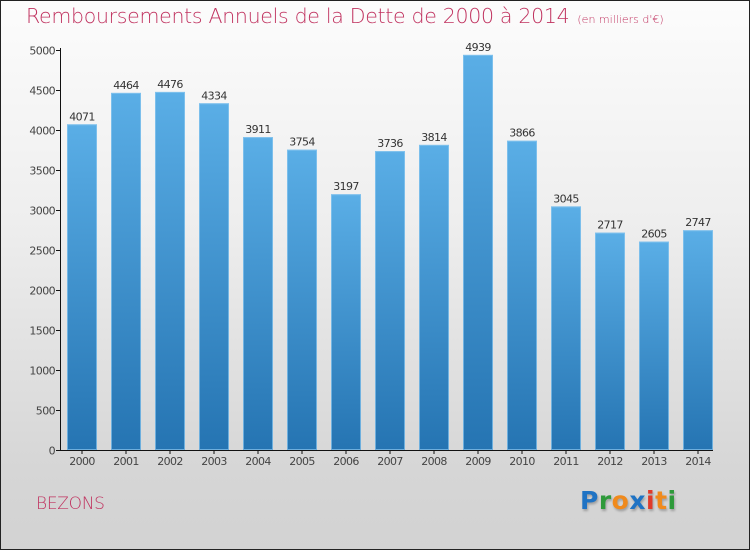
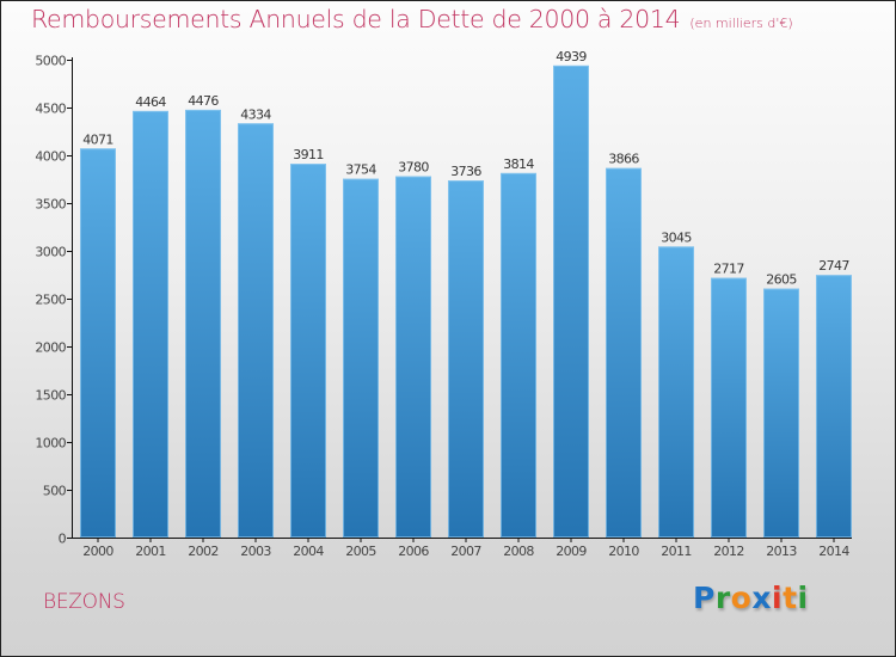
2006: 3197 -> 3780
